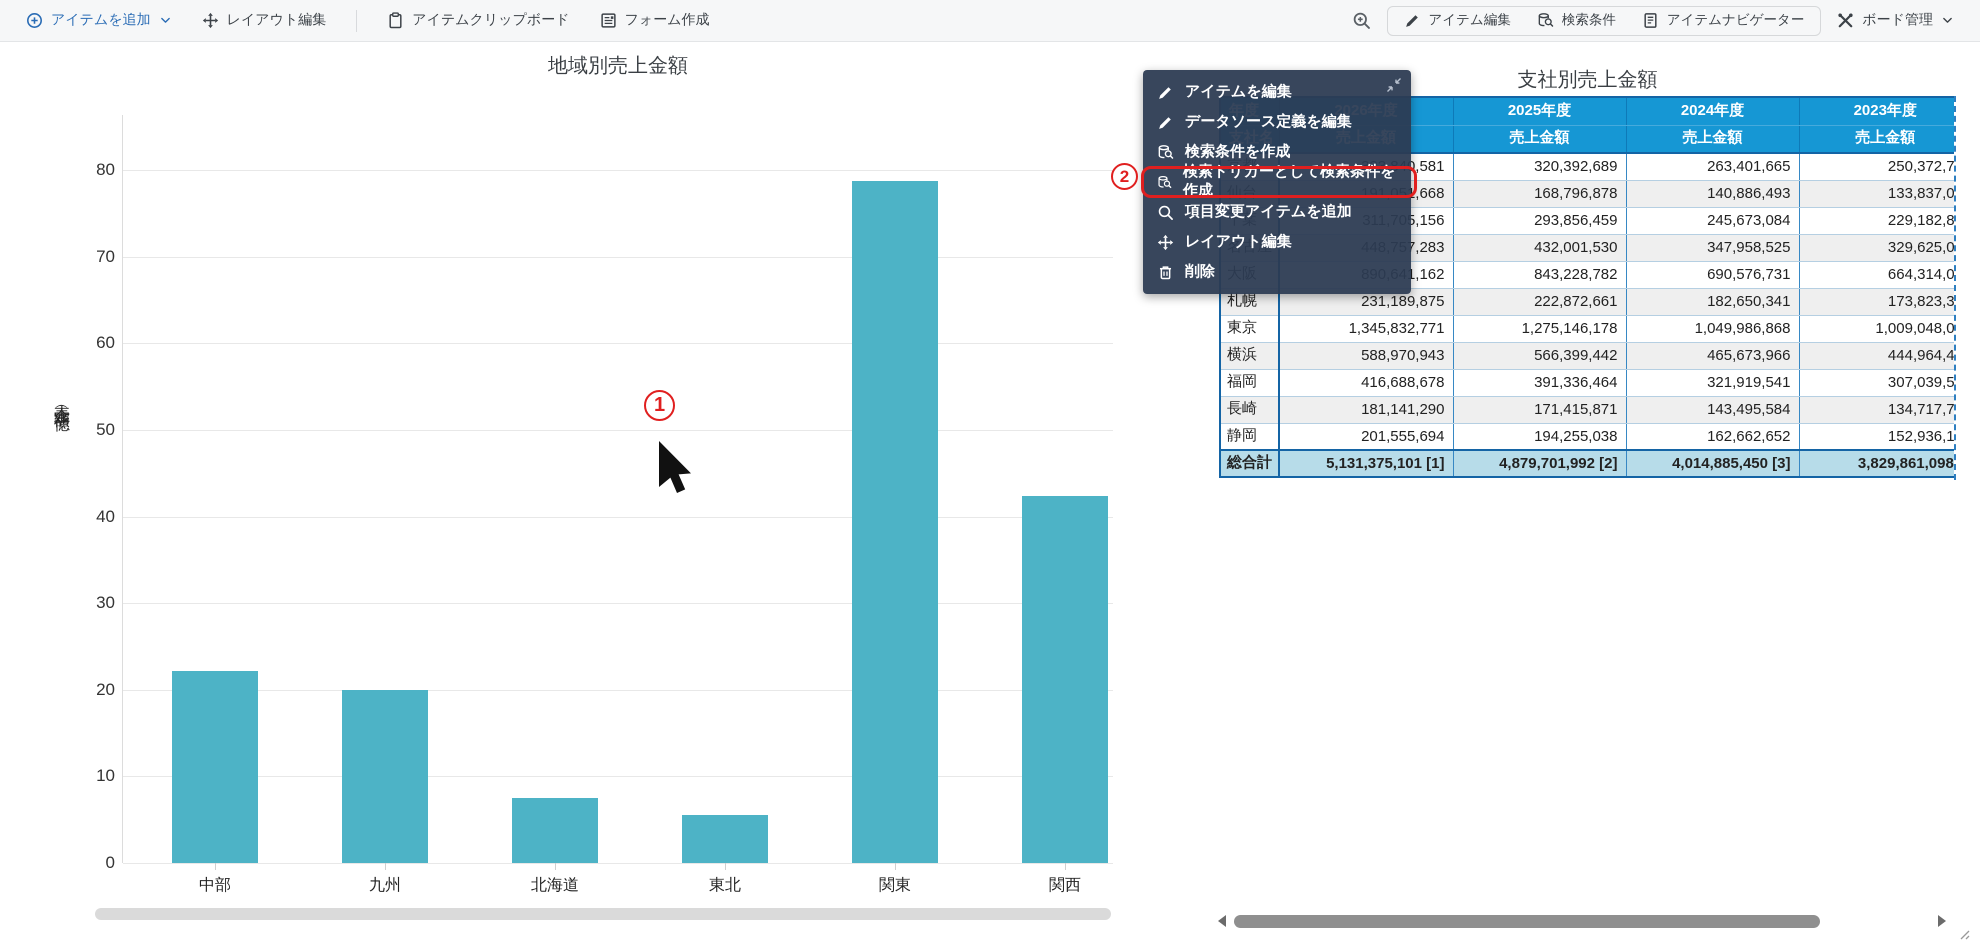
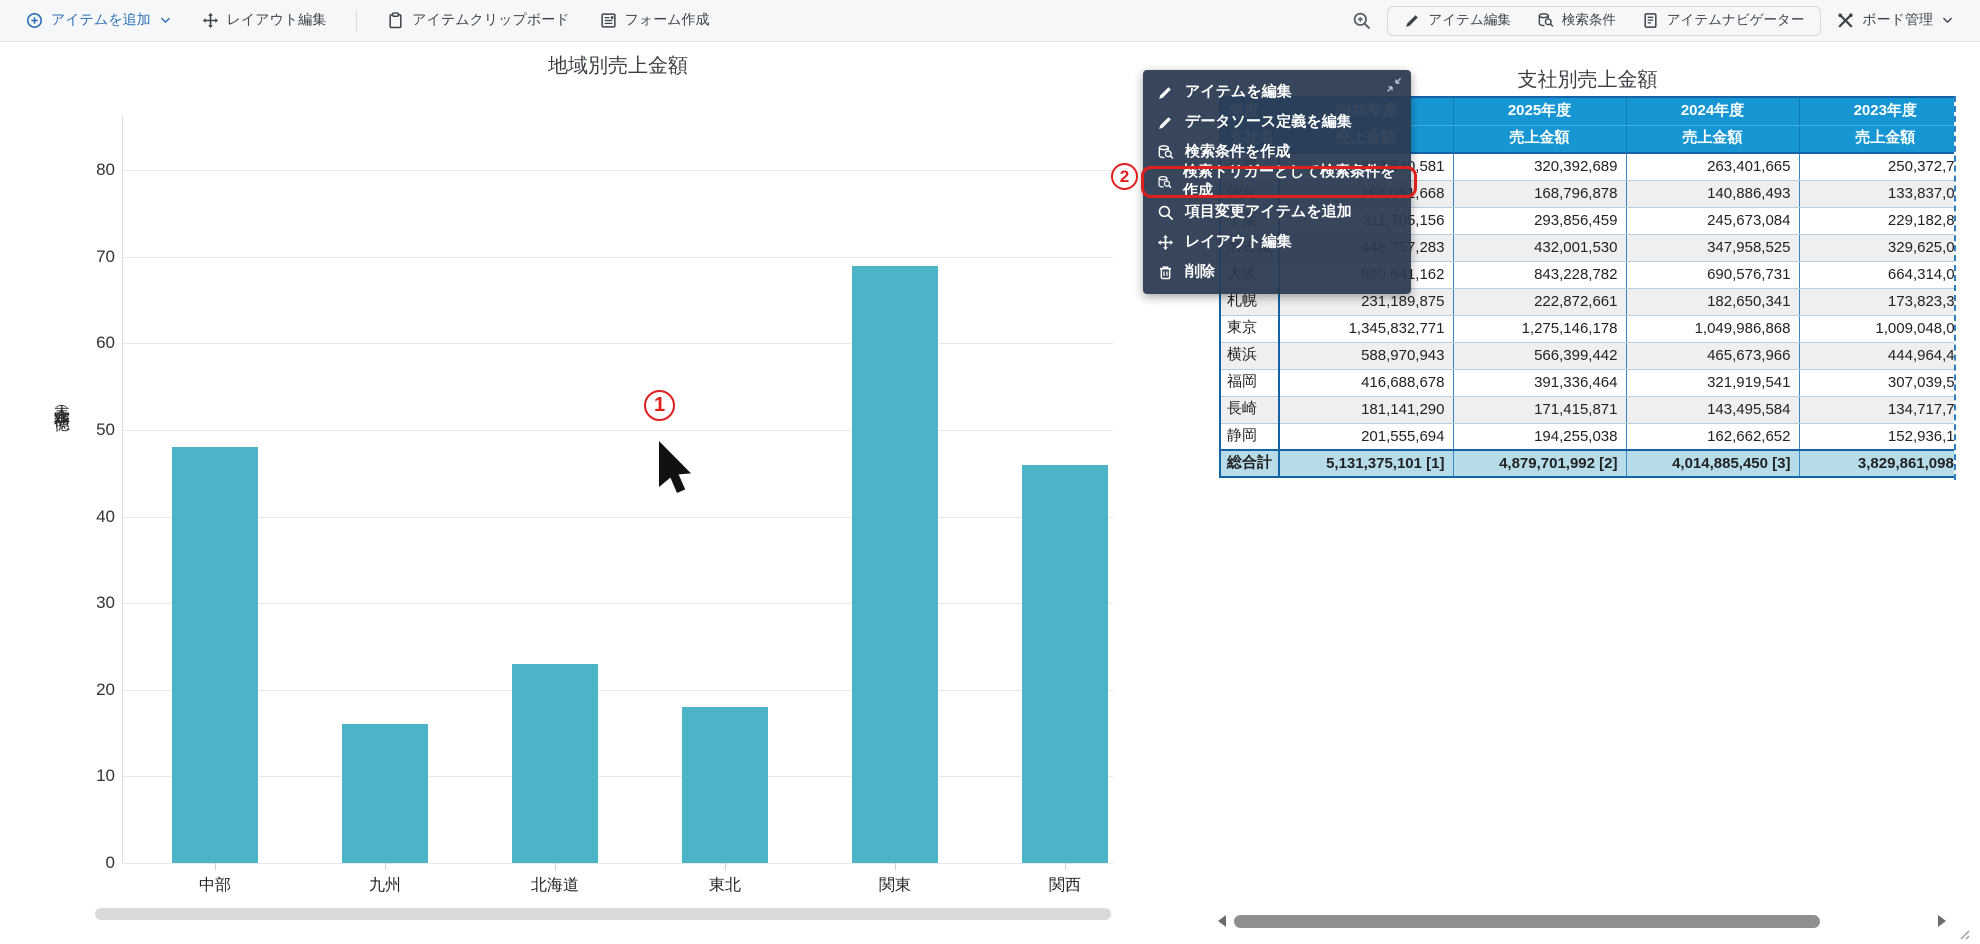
中部: 22 -> 48
九州: 20 -> 16
北海道: 8 -> 23
東北: 6 -> 18
関東: 79 -> 69
関西: 42 -> 46
